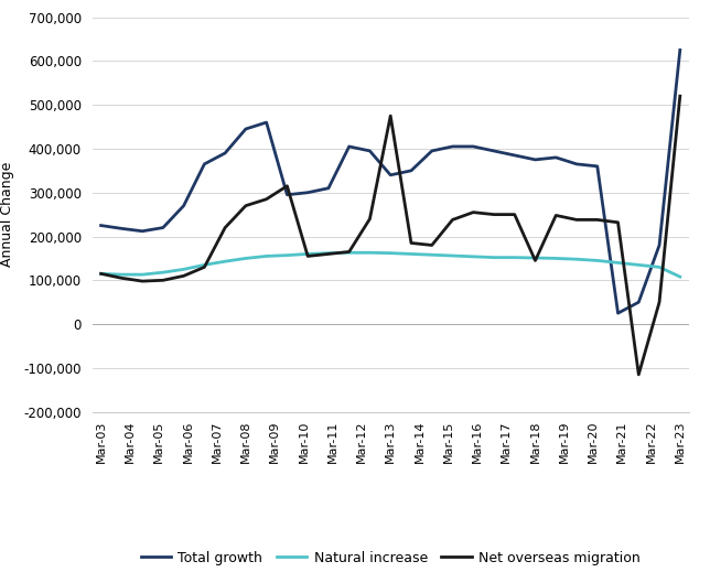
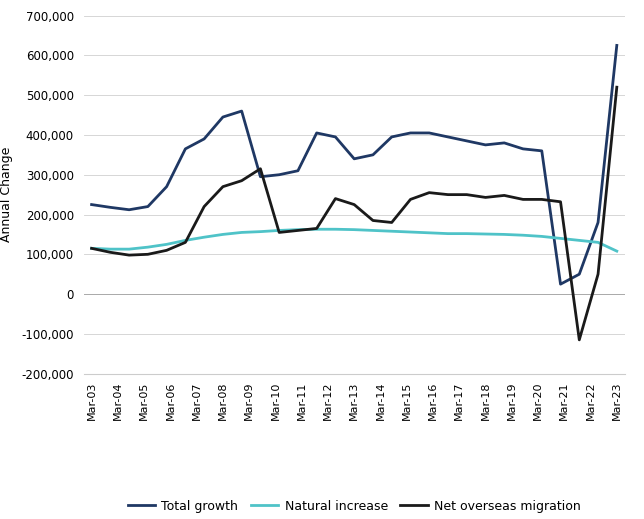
Net overseas migration/Mar-13: 475,000 -> 225,000
Net overseas migration/Mar-18: 145,000 -> 243,000
